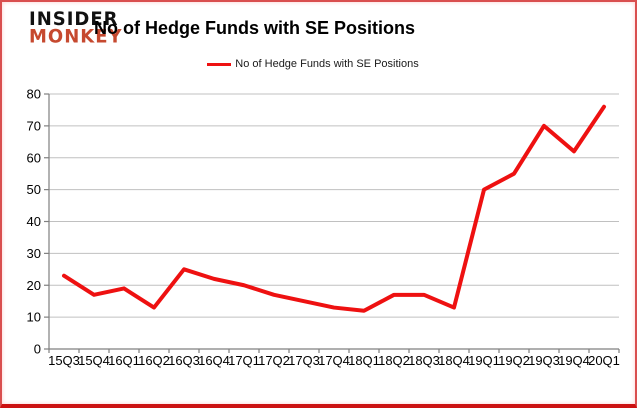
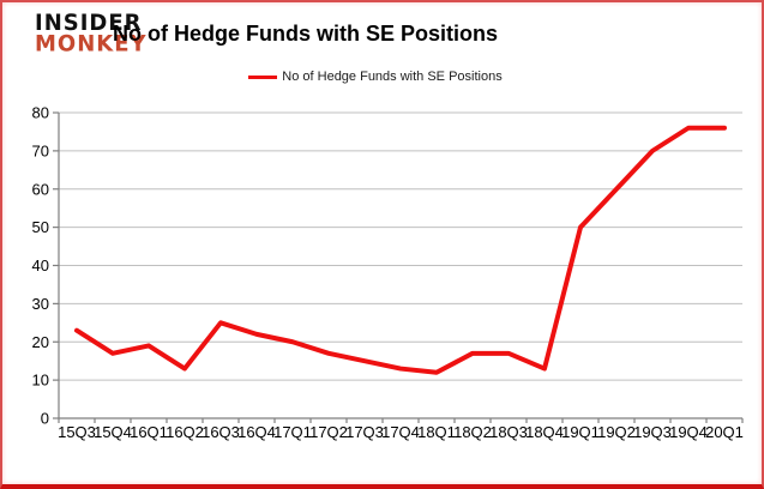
19Q2: 55 -> 60
19Q4: 62 -> 76
